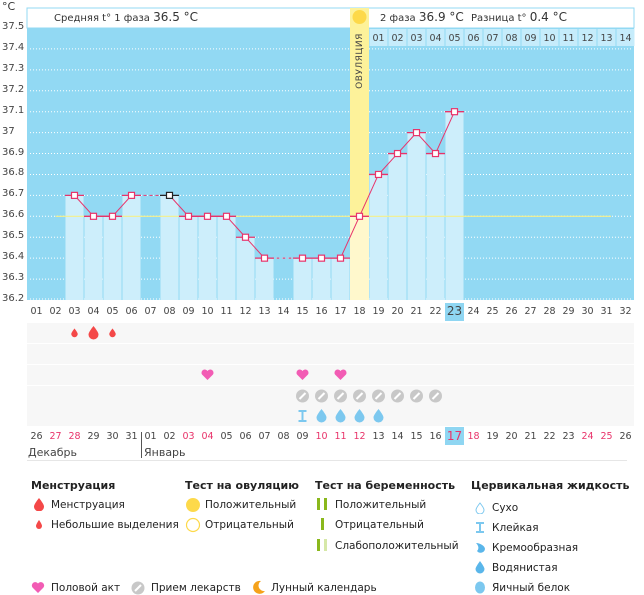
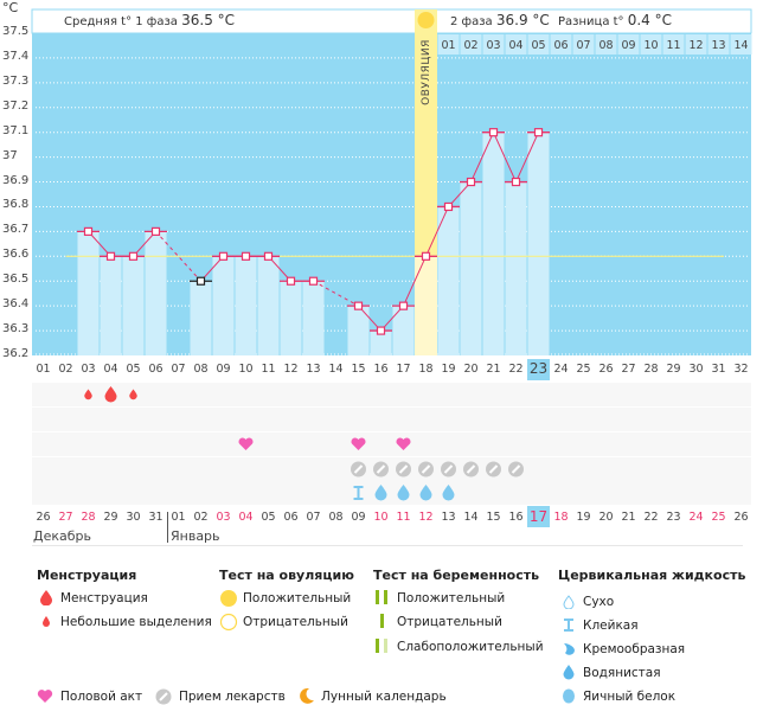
08: 36.7 -> 36.5
13: 36.4 -> 36.5
16: 36.4 -> 36.3
21: 37.0 -> 37.1
